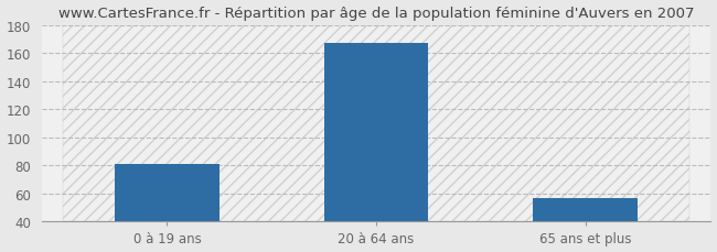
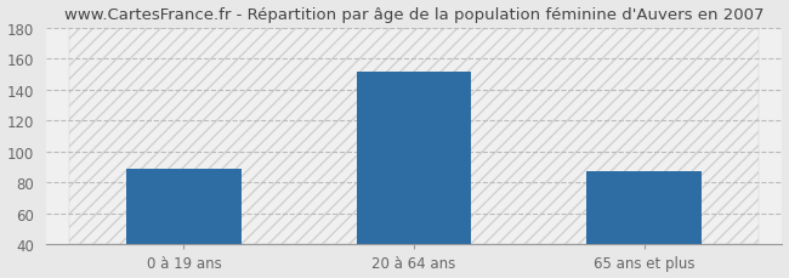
0 à 19 ans: 81 -> 89
20 à 64 ans: 167 -> 152
65 ans et plus: 57 -> 87
